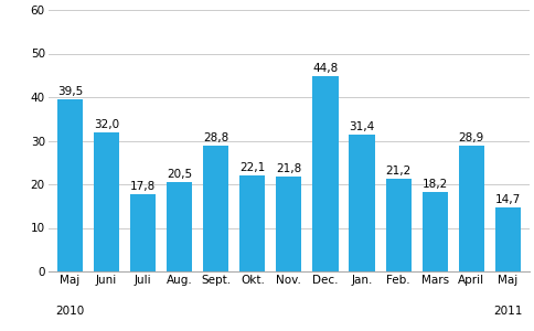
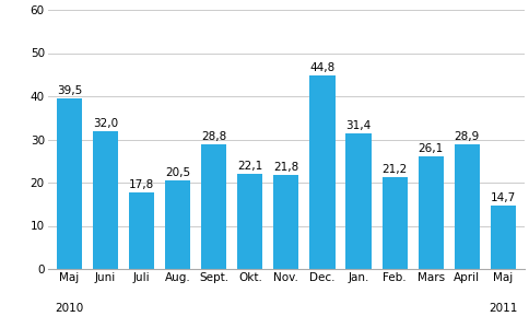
Mars: 18,2 -> 26,1
